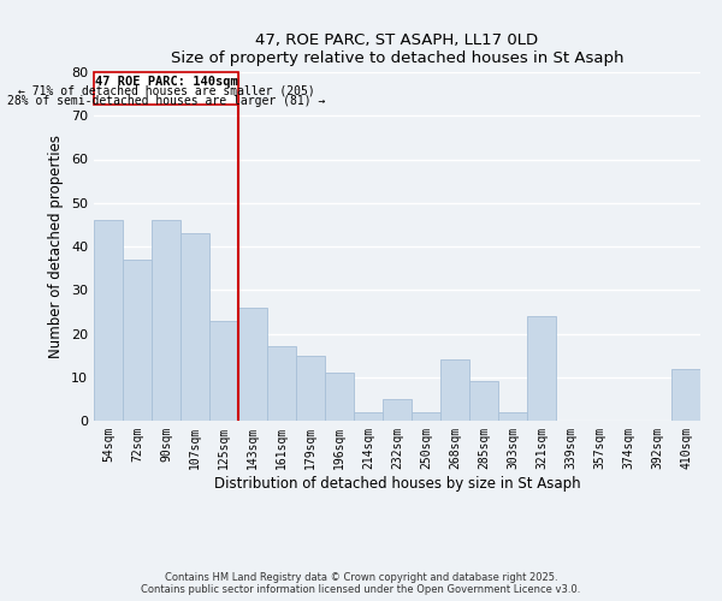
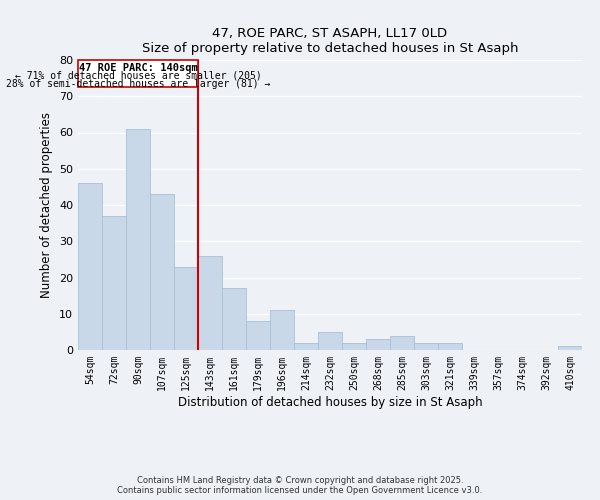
90sqm: 46 -> 61
179sqm: 15 -> 8
268sqm: 14 -> 3
285sqm: 9 -> 4
321sqm: 24 -> 2
410sqm: 12 -> 1
